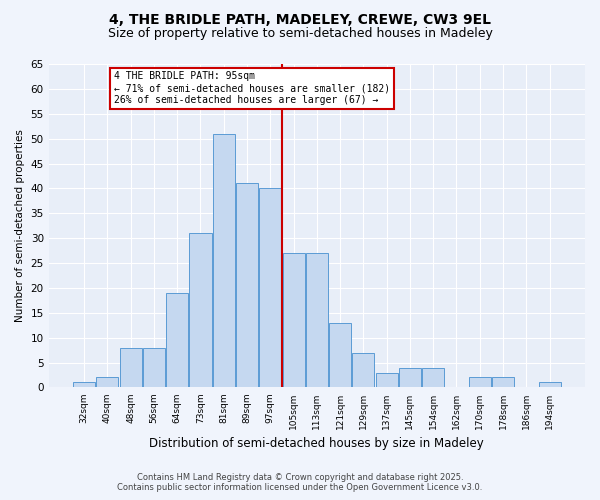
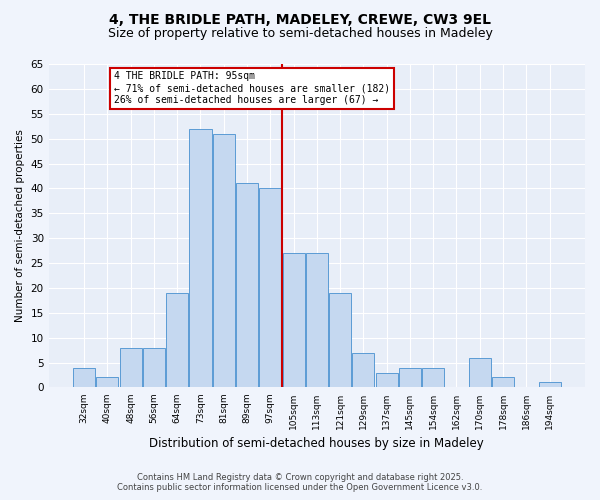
32sqm: 1 -> 4
73sqm: 31 -> 52
121sqm: 13 -> 19
170sqm: 2 -> 6
